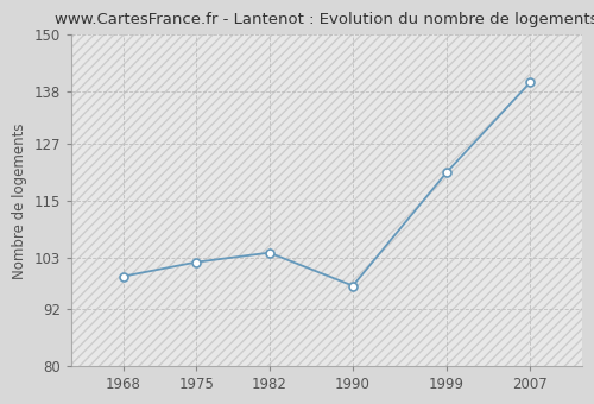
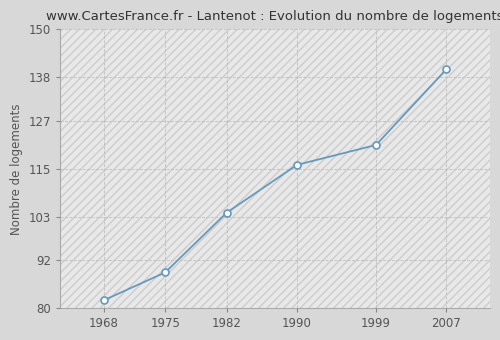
1968: 99 -> 82
1975: 102 -> 89
1990: 97 -> 116
